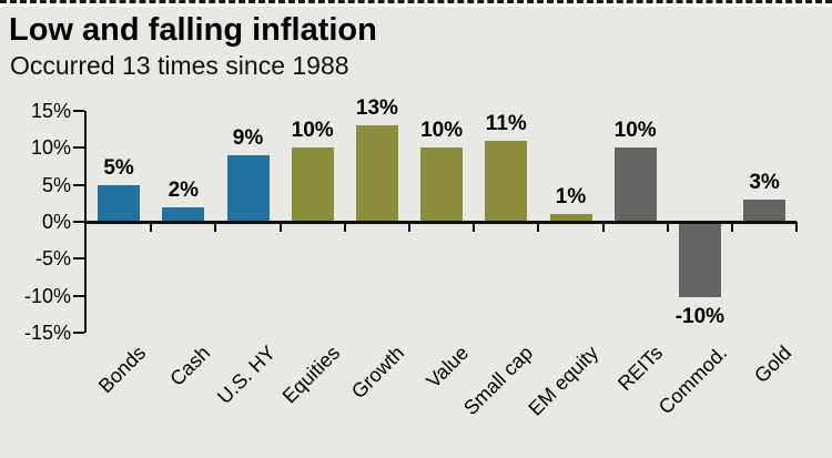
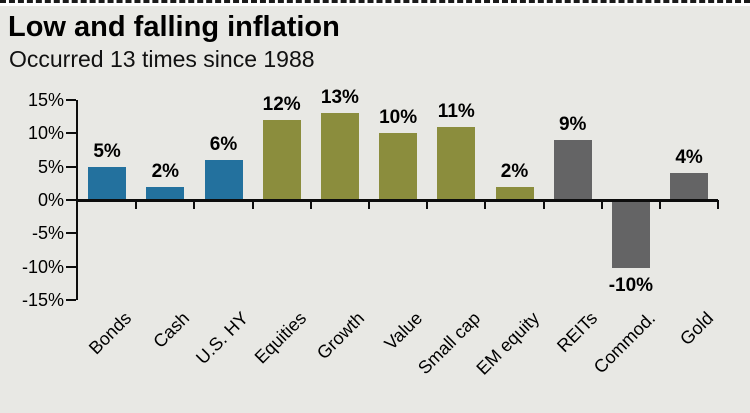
U.S. HY: 9% -> 6%
Equities: 10% -> 12%
EM equity: 1% -> 2%
REITs: 10% -> 9%
Gold: 3% -> 4%
